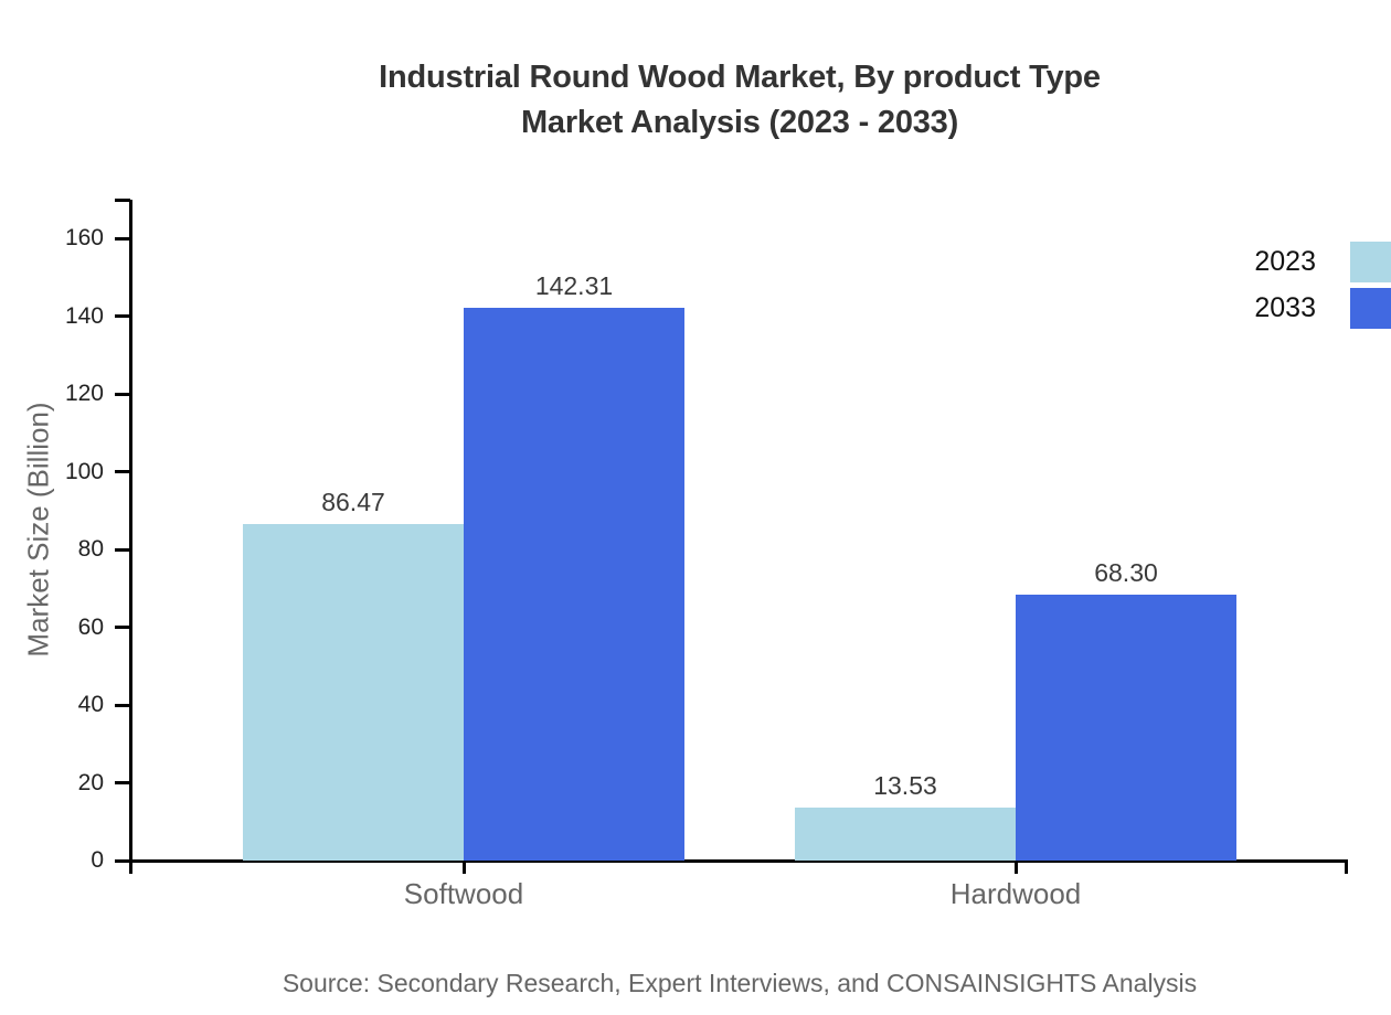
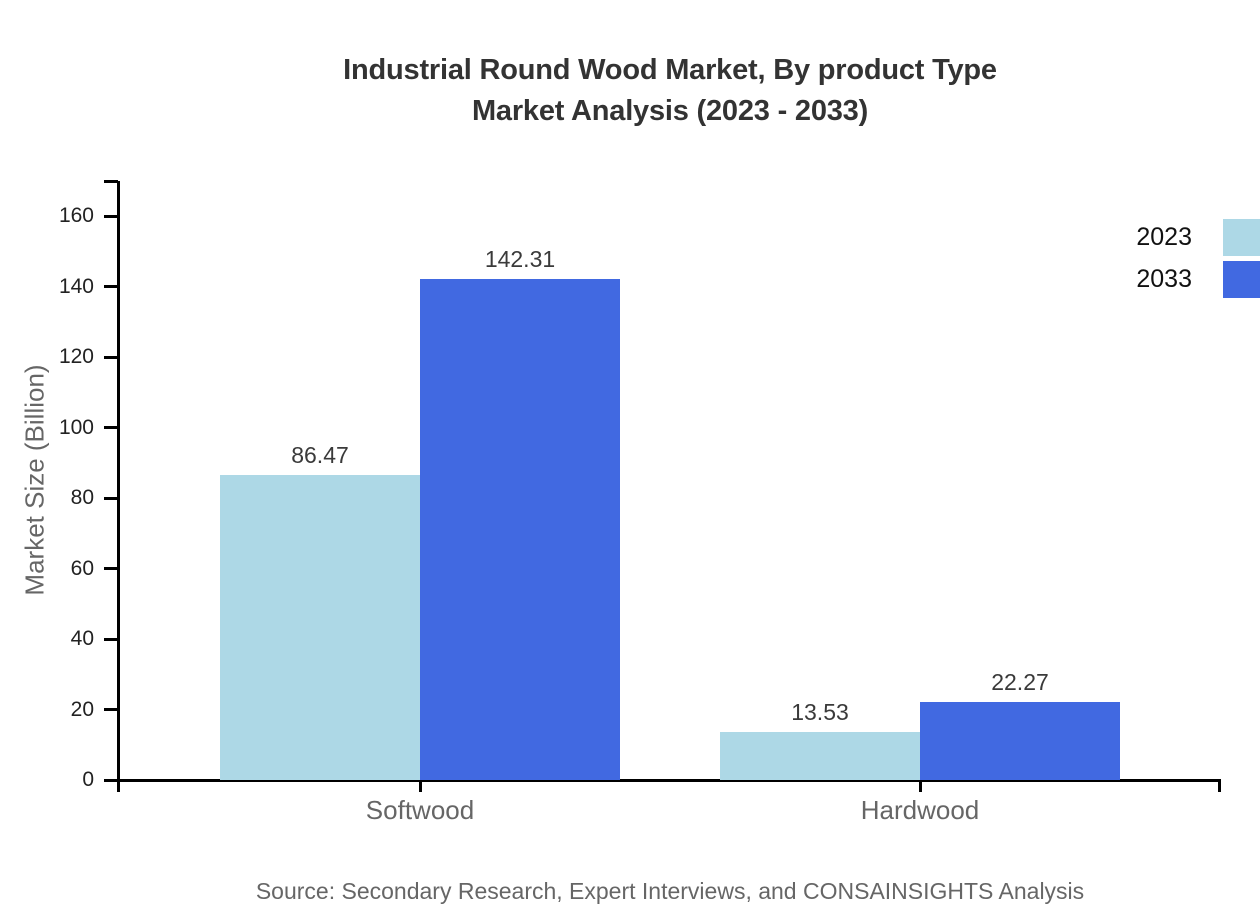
2033/Hardwood: 68.30 -> 22.27
